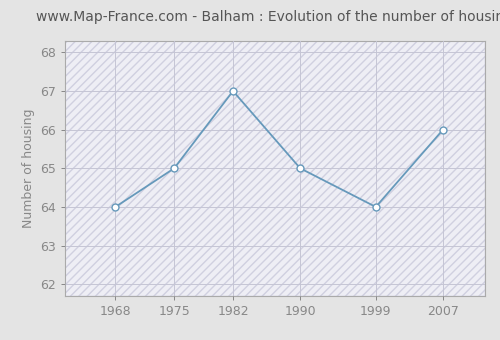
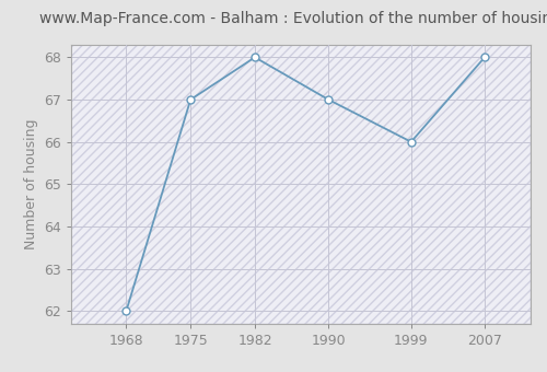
1968: 64 -> 62
1975: 65 -> 67
1982: 67 -> 68
1990: 65 -> 67
1999: 64 -> 66
2007: 66 -> 68
